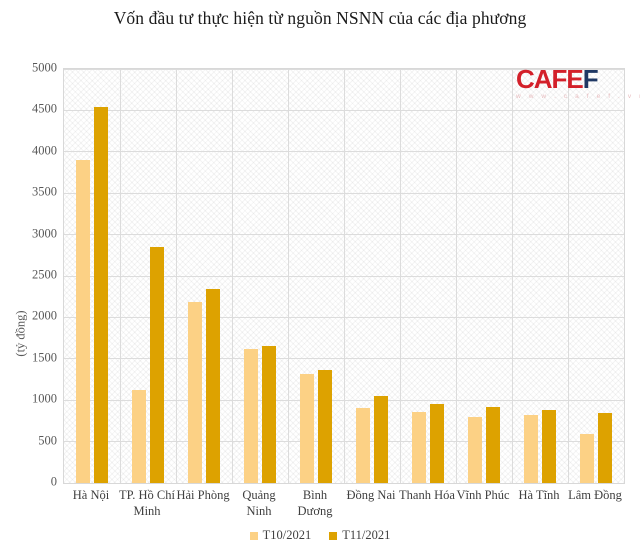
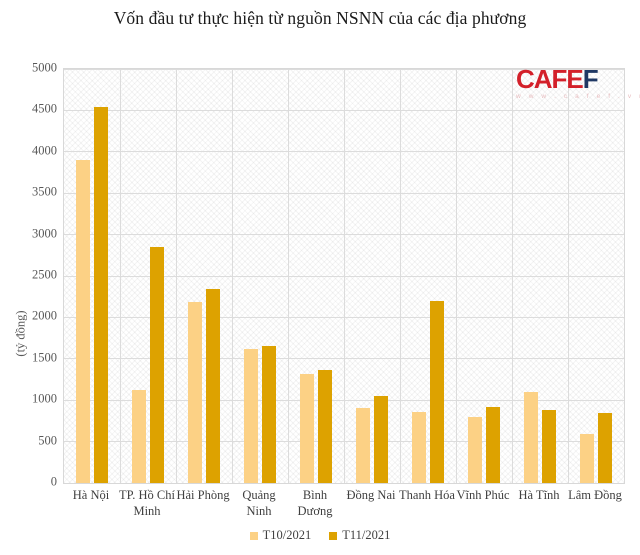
T11/2021/Thanh Hóa: 1000 -> 2200
T10/2021/Hà Tĩnh: 800 -> 1100
